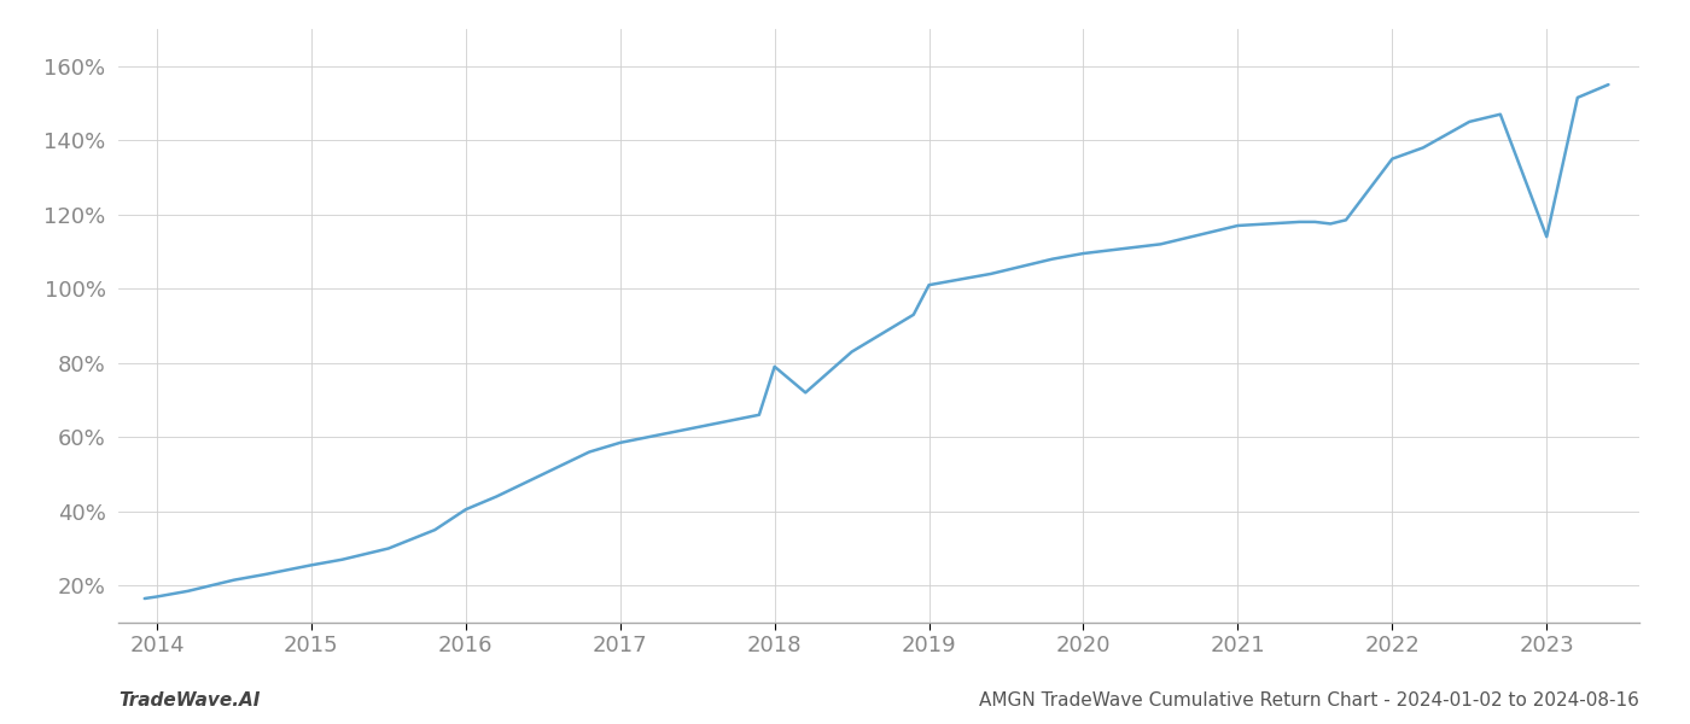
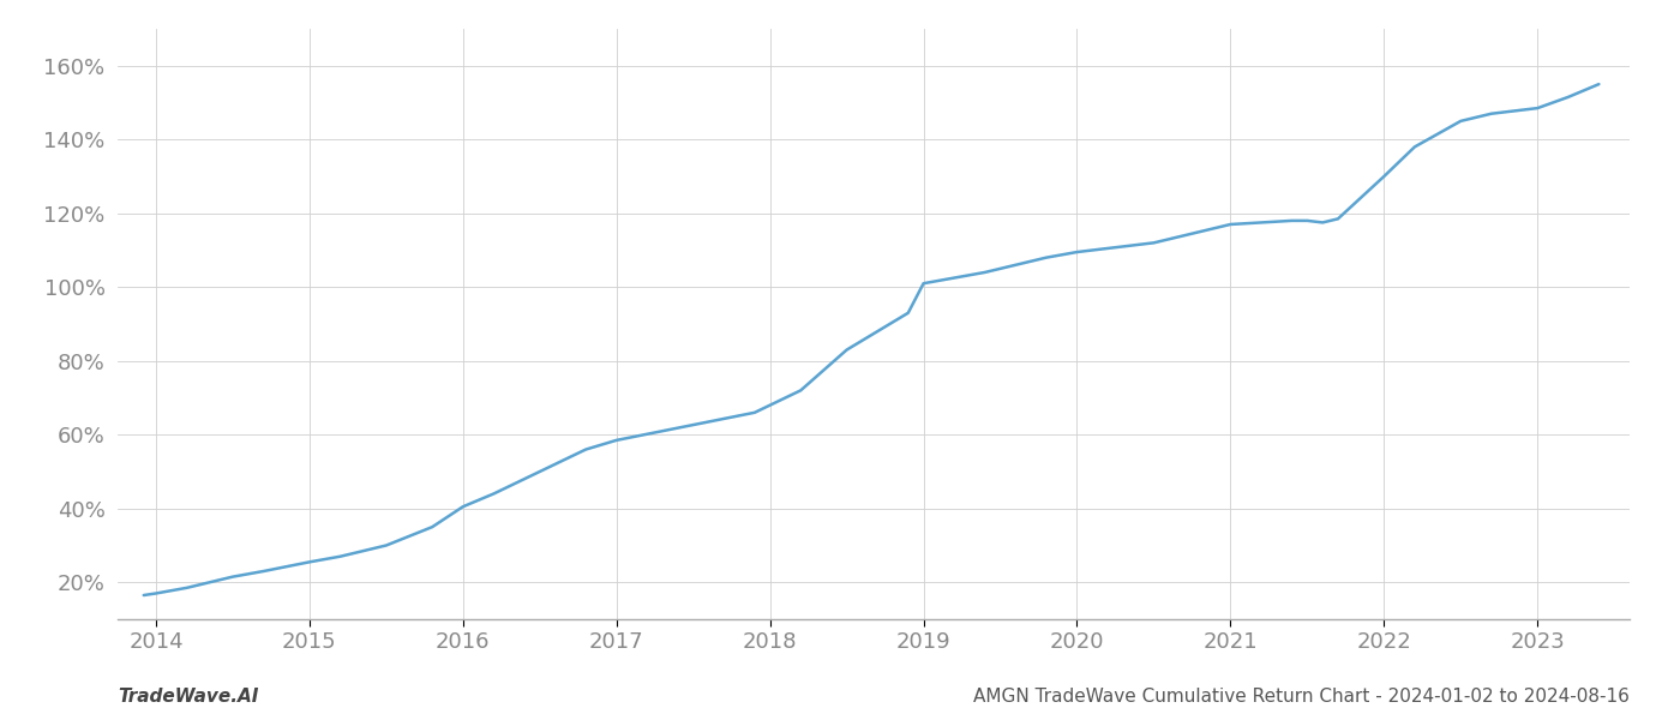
2018: 79.0% -> 68.0%
2022: 135.0% -> 130.0%
2023: 114.0% -> 148.5%
